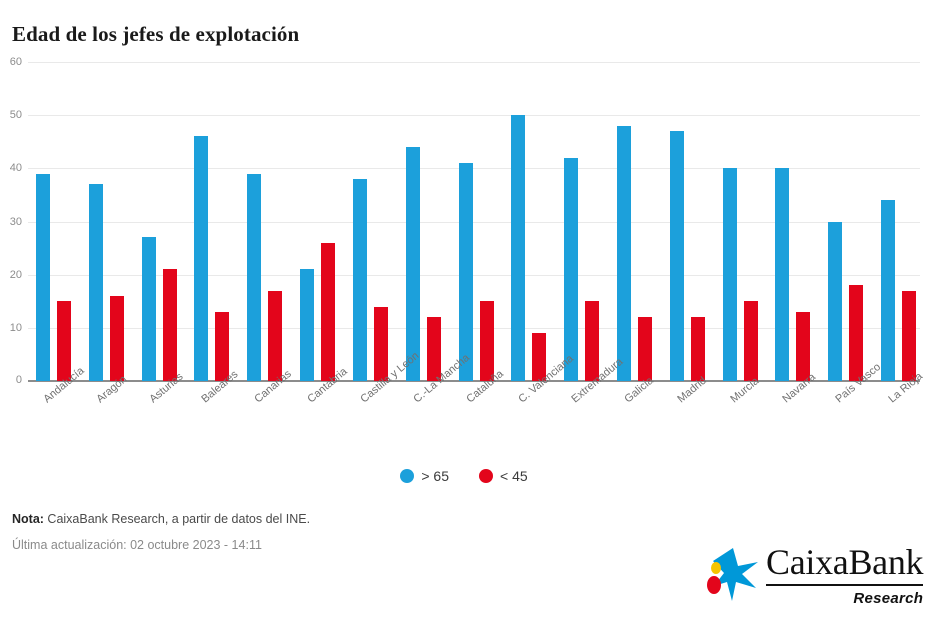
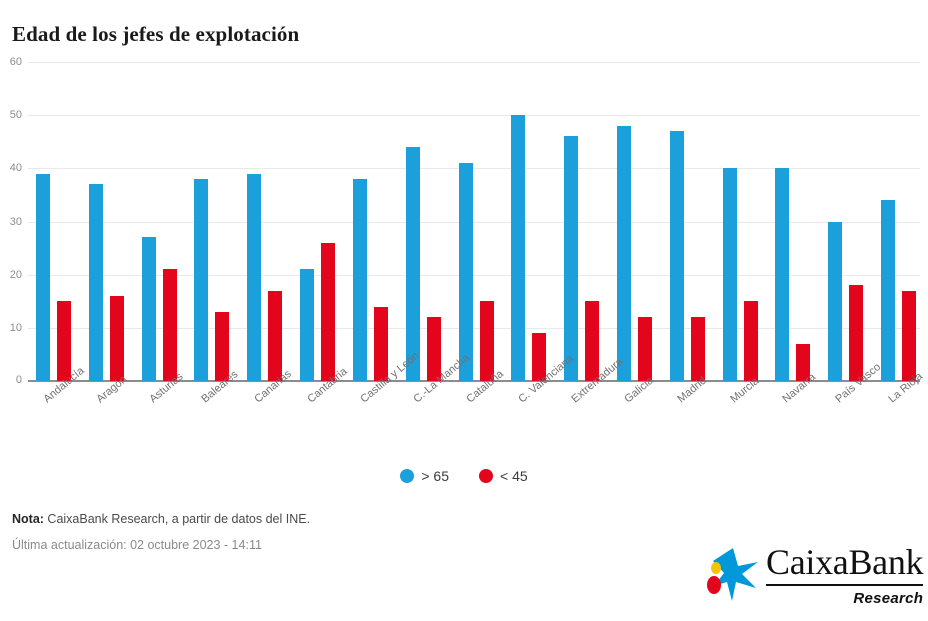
> 65/Baleares: 46 -> 38
> 65/Extremadura: 42 -> 46
< 45/Navarra: 13 -> 7
